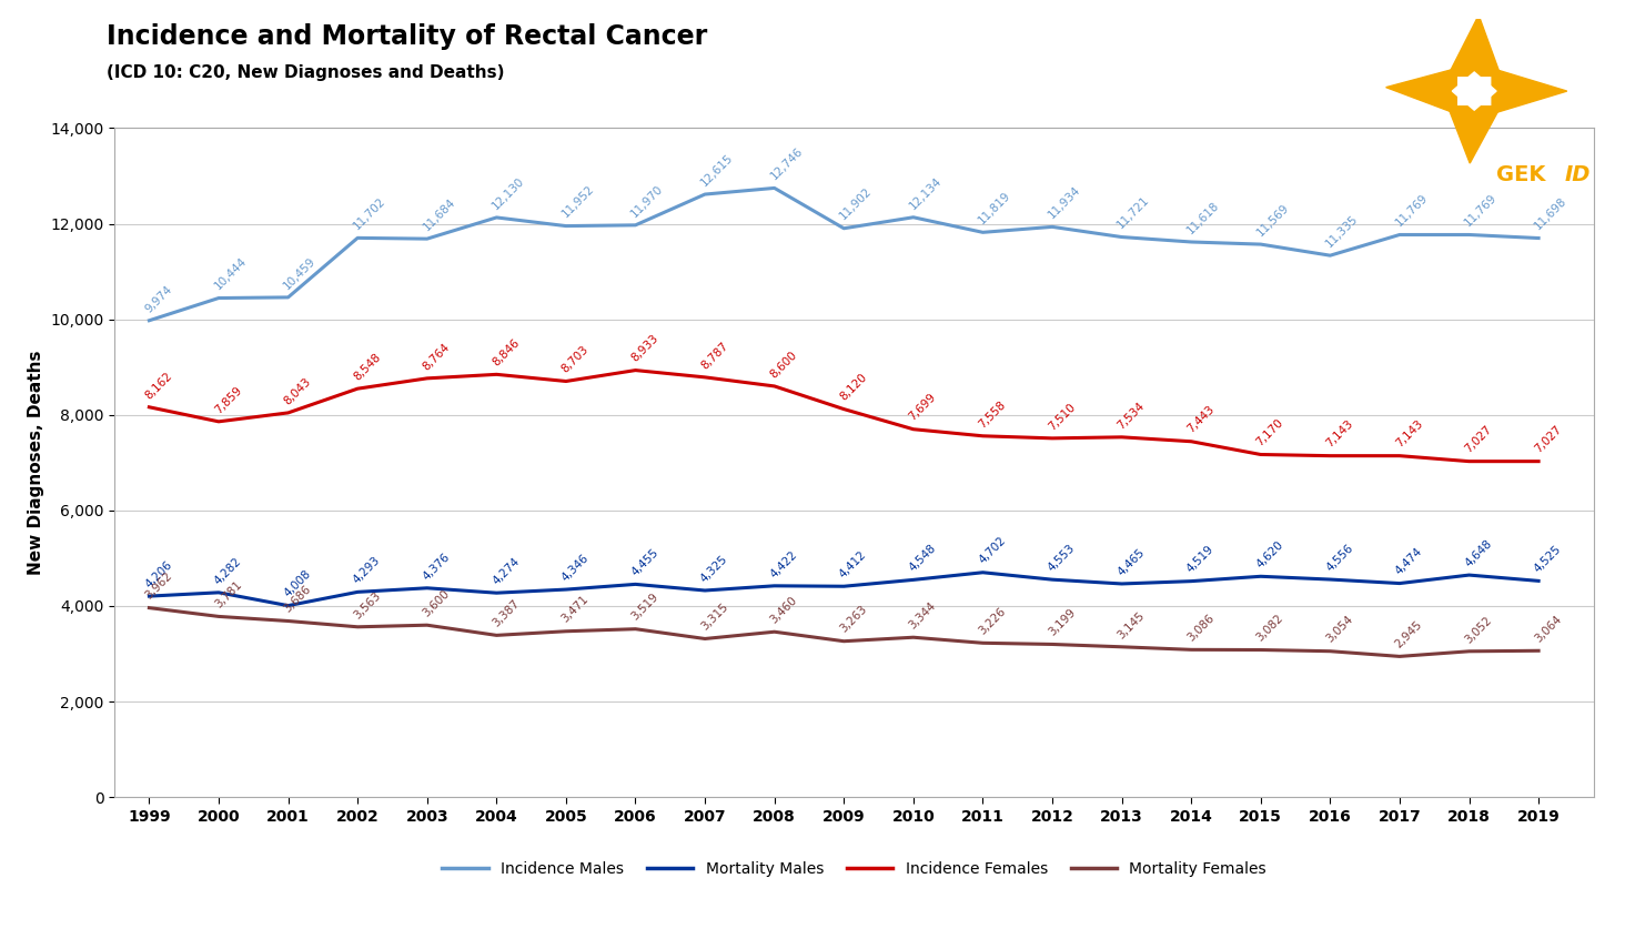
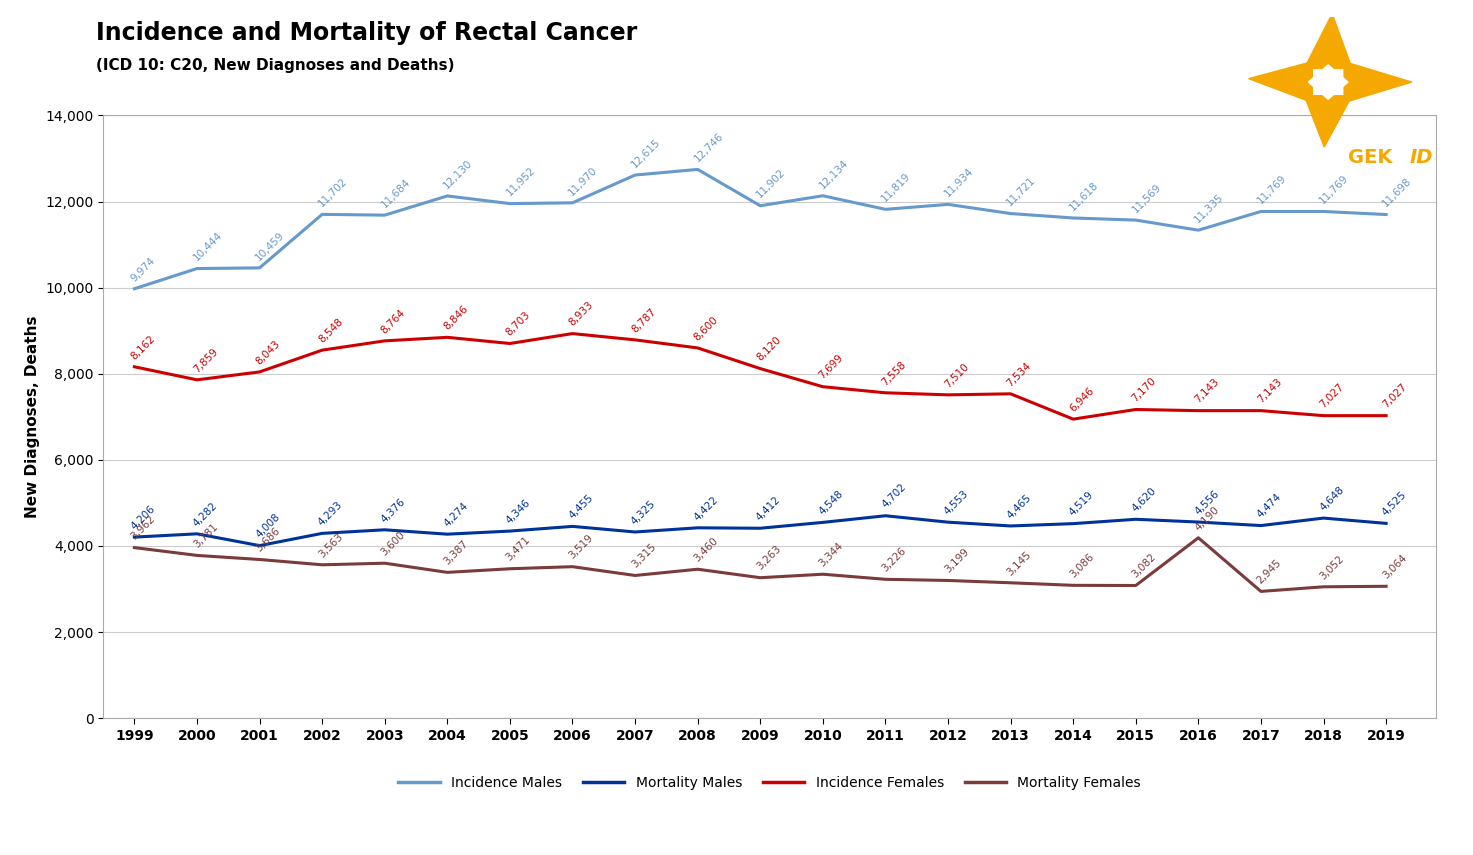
Incidence Females/2014: 7,443 -> 6,946
Mortality Females/2016: 3,054 -> 4,190
